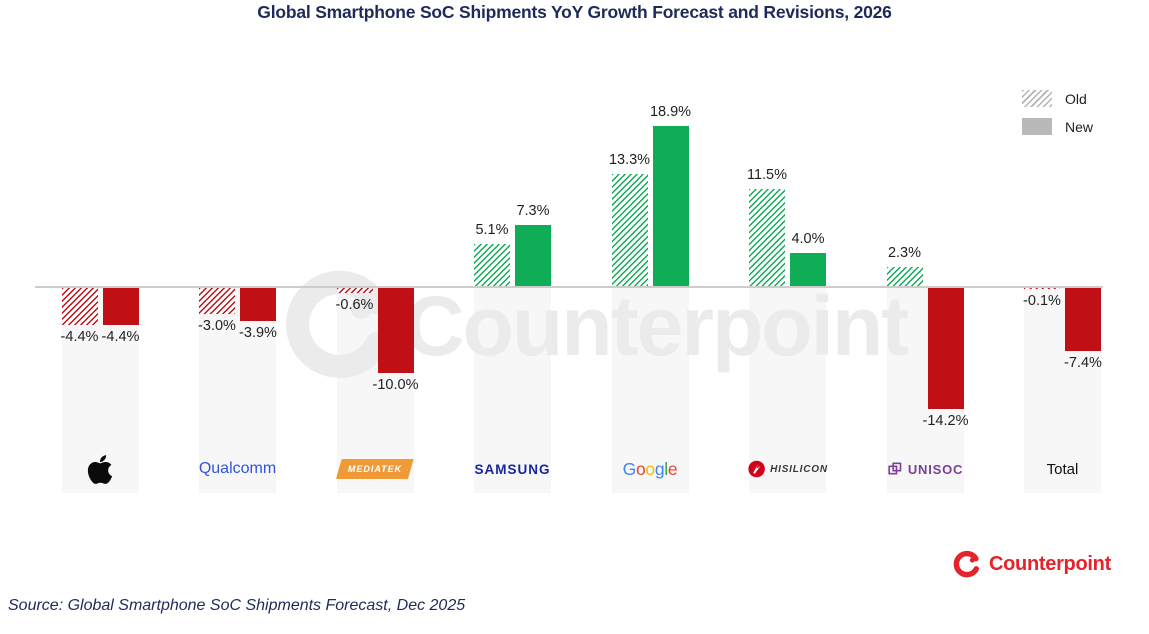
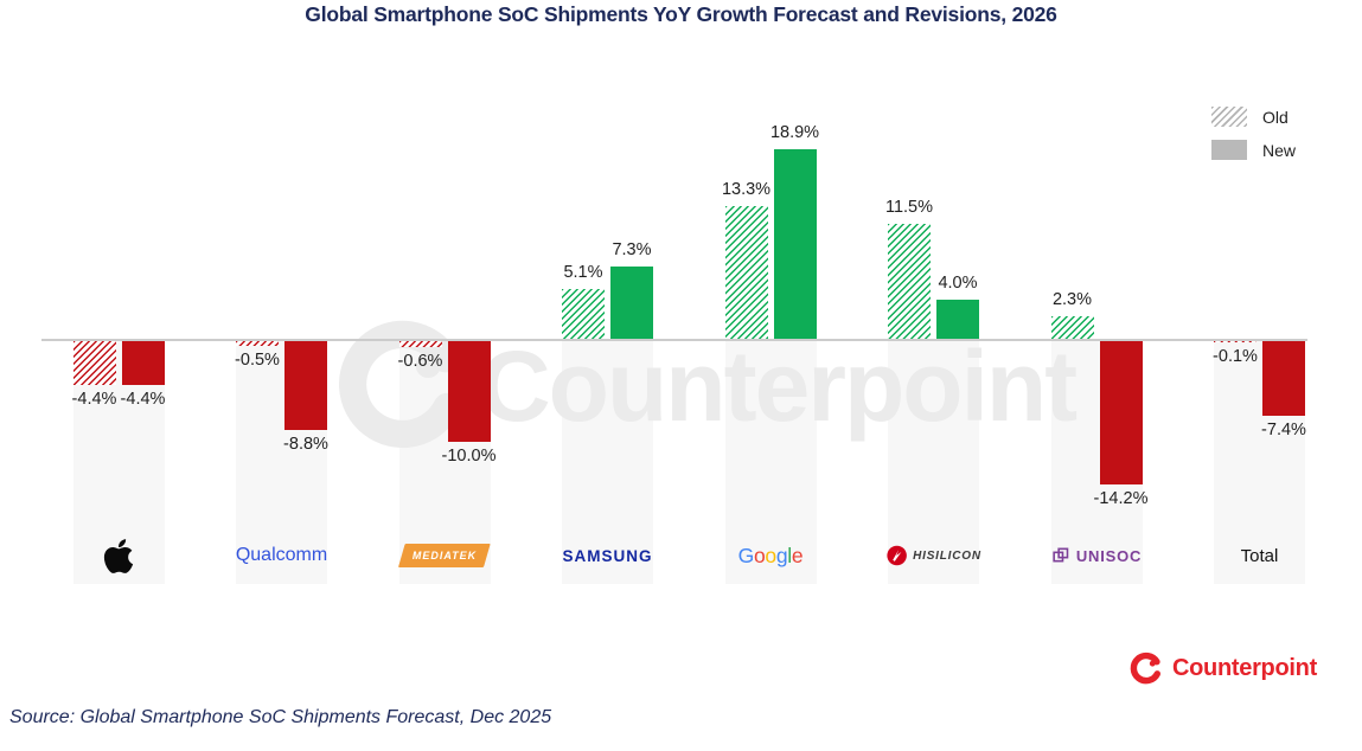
Old/Qualcomm: -3.0% -> -0.5%
New/Qualcomm: -3.9% -> -8.8%
